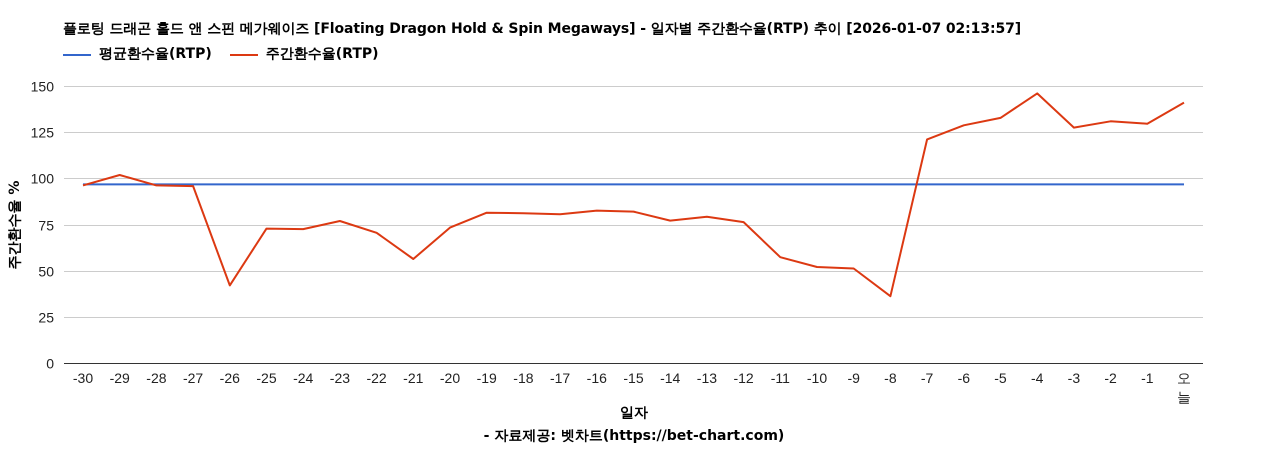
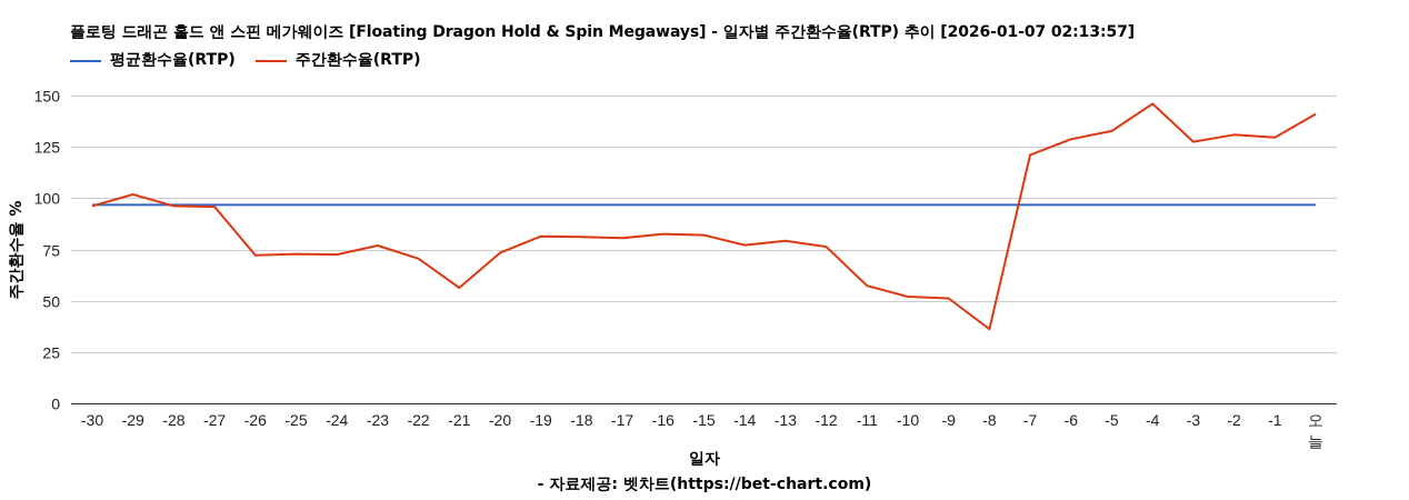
주간환수율(RTP)/-26: 42 -> 72
